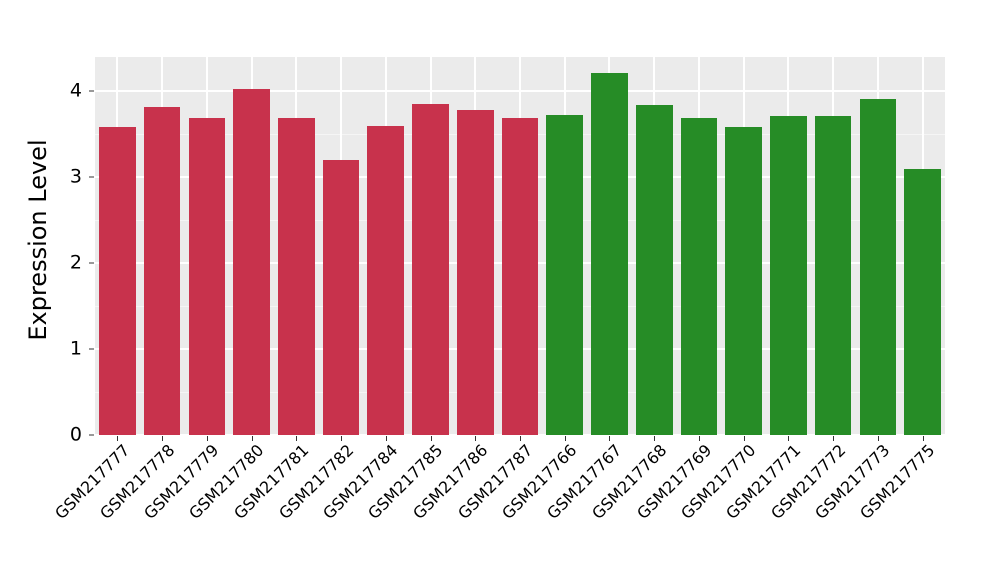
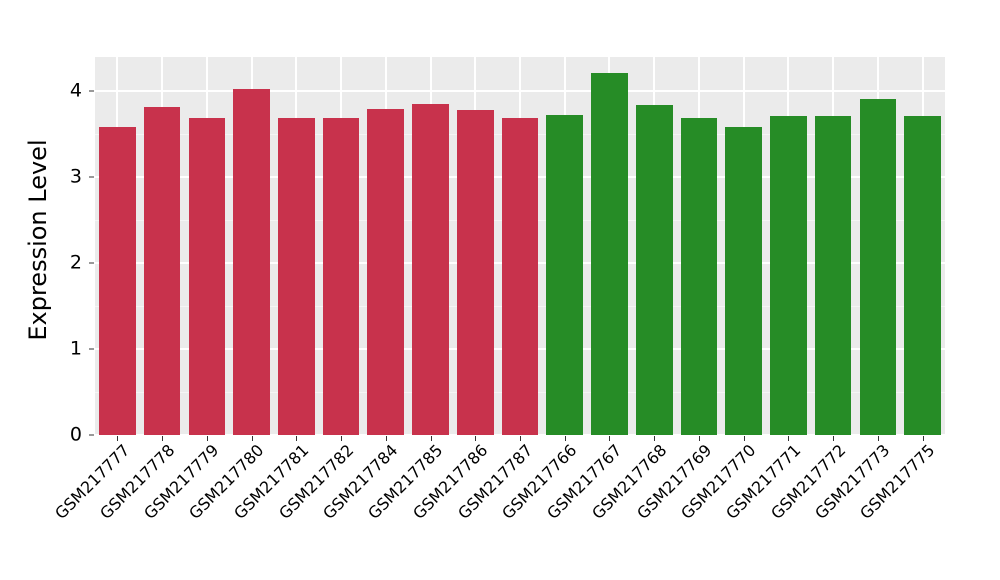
GSM217782: 3.2 -> 3.7
GSM217784: 3.6 -> 3.8
GSM217775: 3.1 -> 3.7
